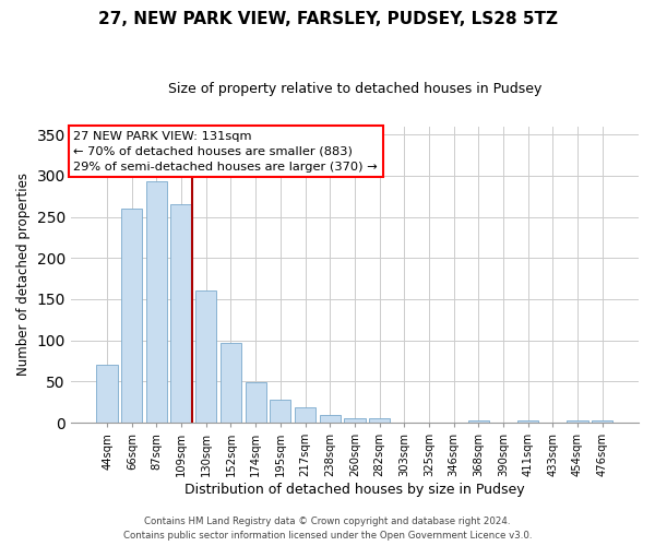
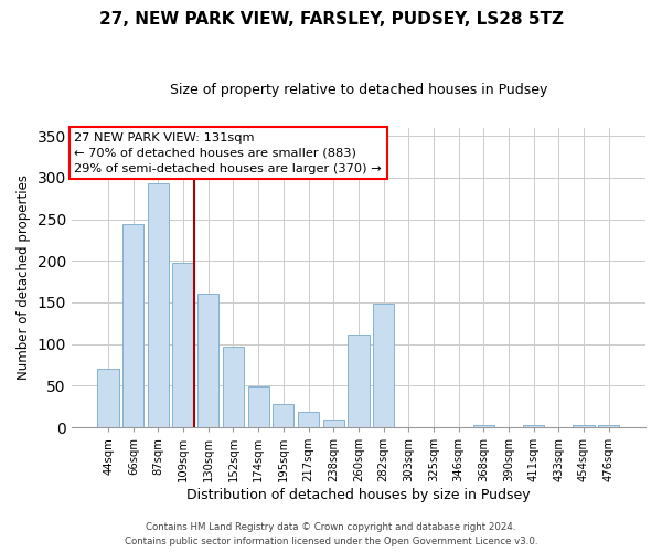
66sqm: 260 -> 244
109sqm: 265 -> 198
260sqm: 6 -> 112
282sqm: 5 -> 148
